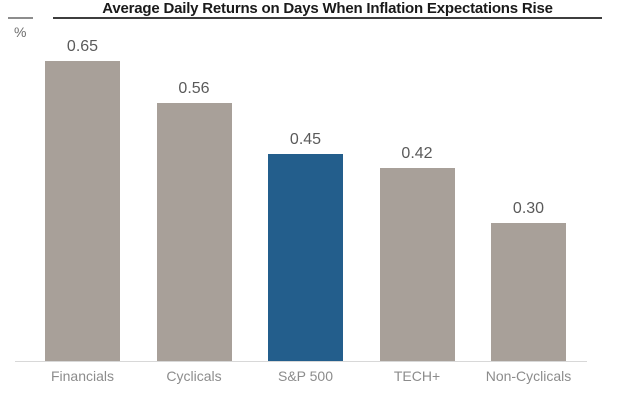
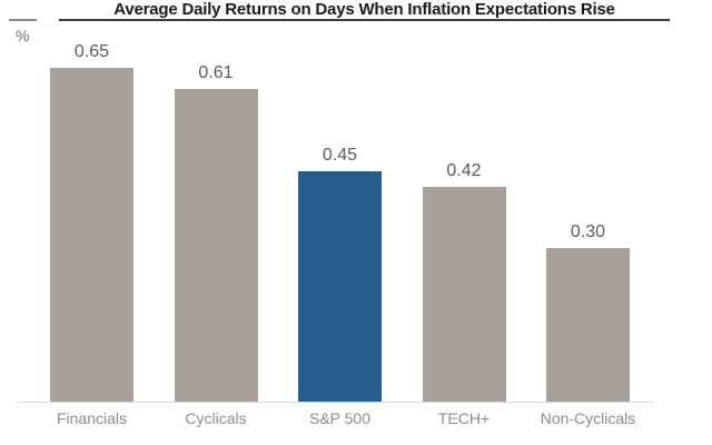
Cyclicals: 0.56 -> 0.61
